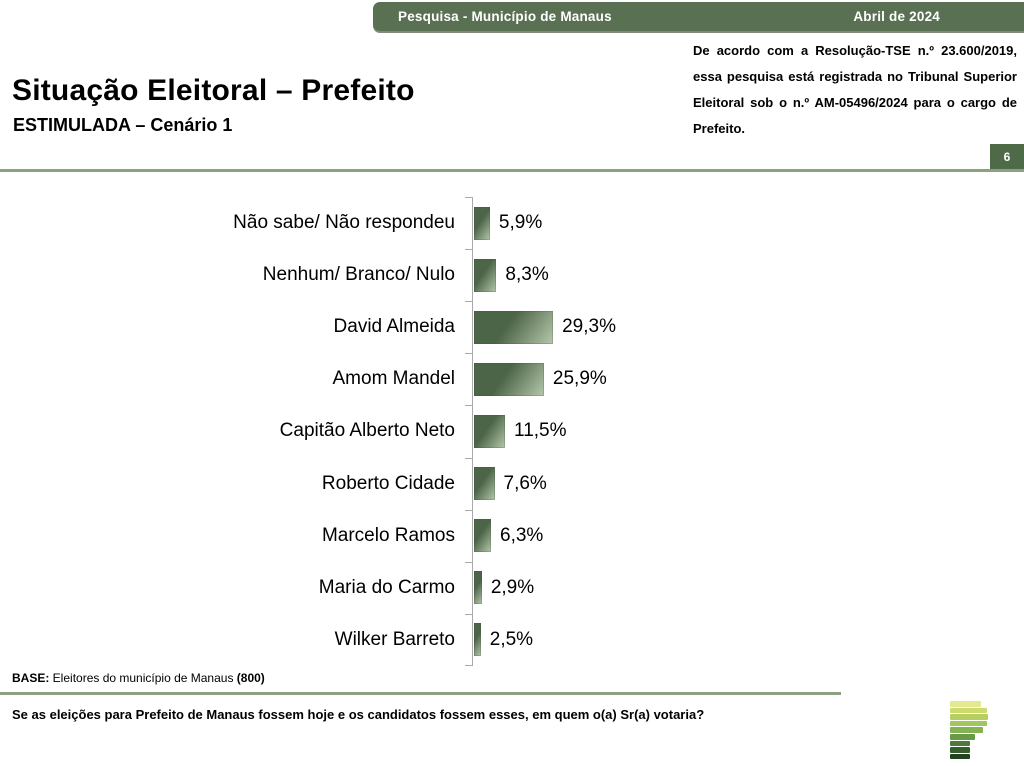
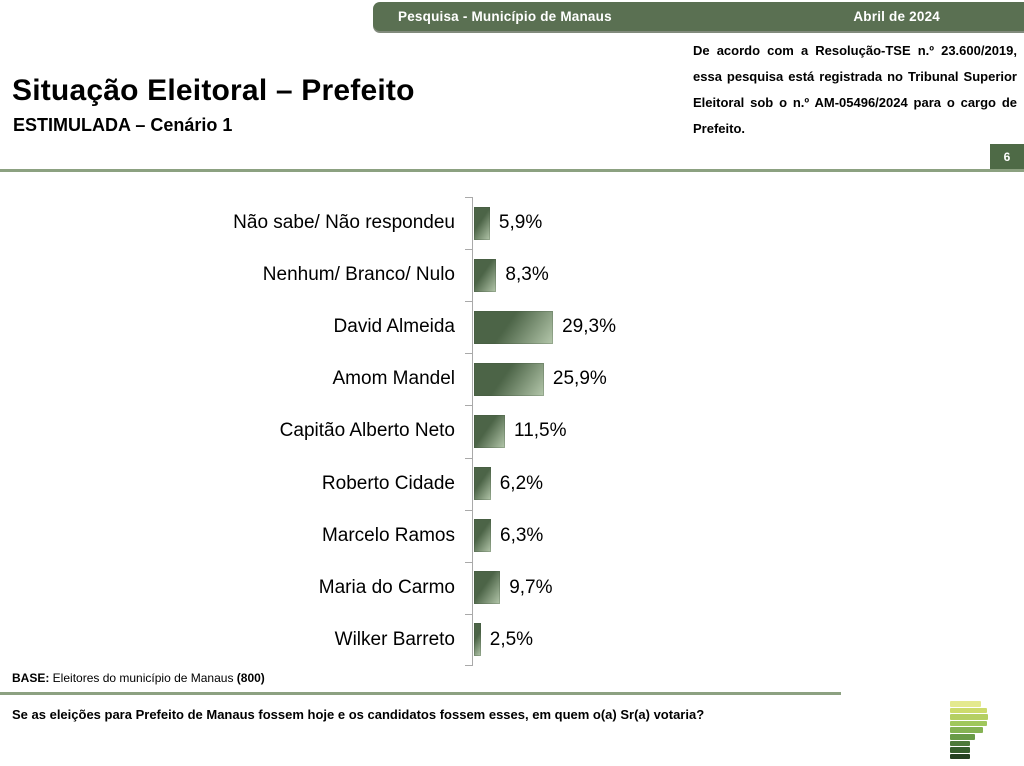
Roberto Cidade: 7,6% -> 6,2%
Maria do Carmo: 2,9% -> 9,7%
